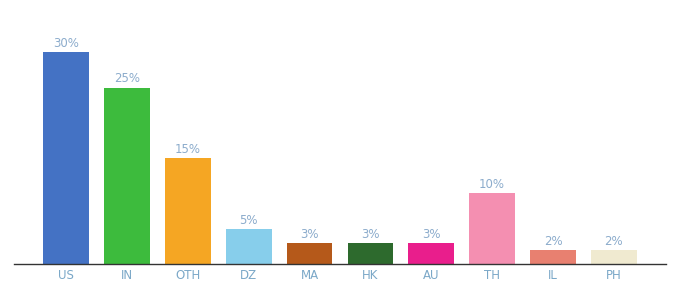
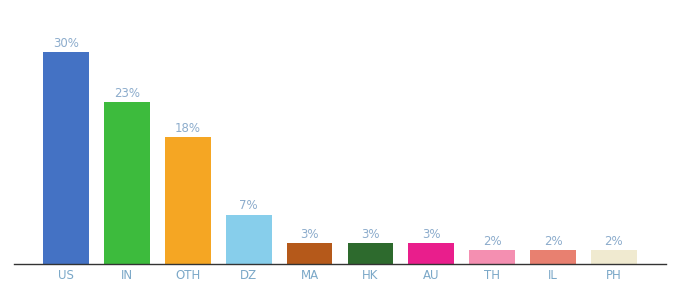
IN: 25% -> 23%
OTH: 15% -> 18%
DZ: 5% -> 7%
TH: 10% -> 2%
